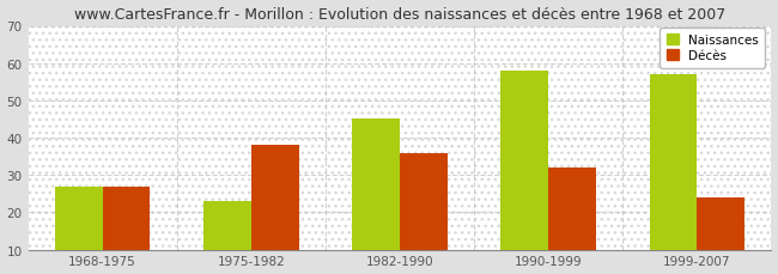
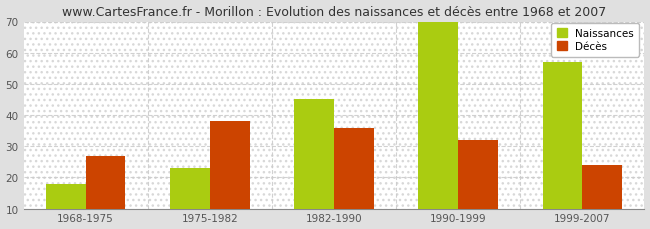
Naissances/1968-1975: 27 -> 18
Naissances/1990-1999: 58 -> 70
